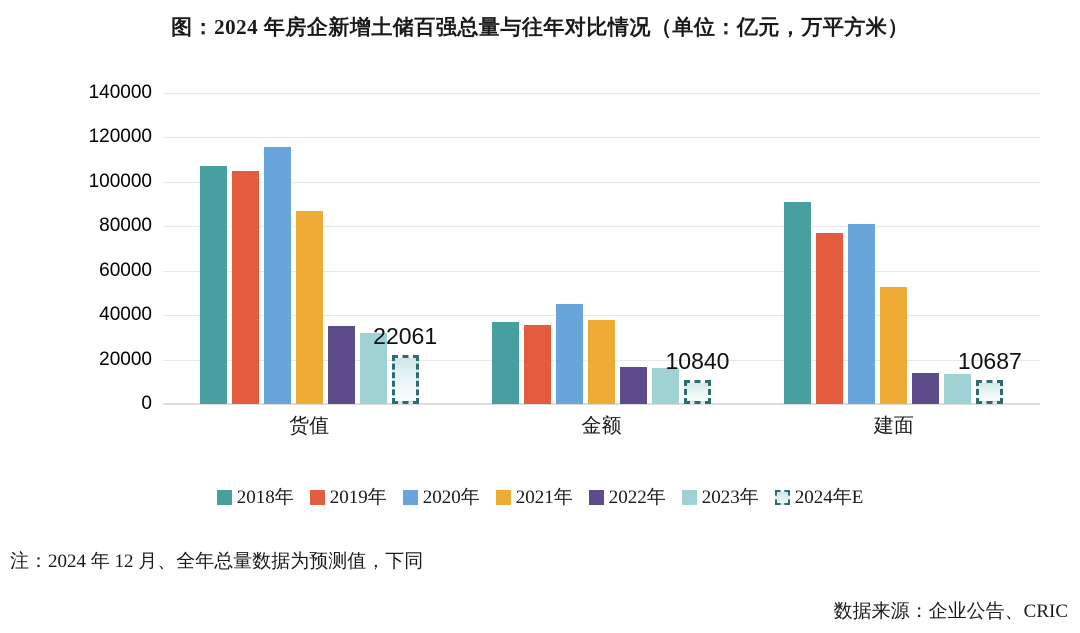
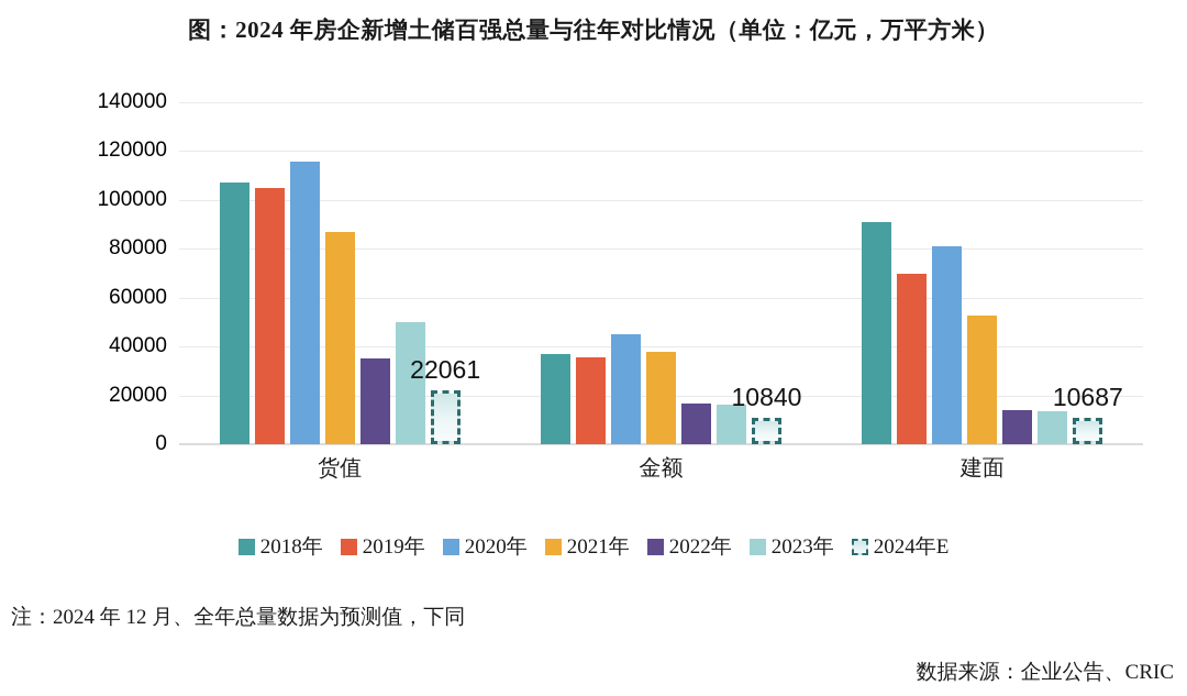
2023年/货值: 32000 -> 50000
2019年/建面: 77000 -> 70000
